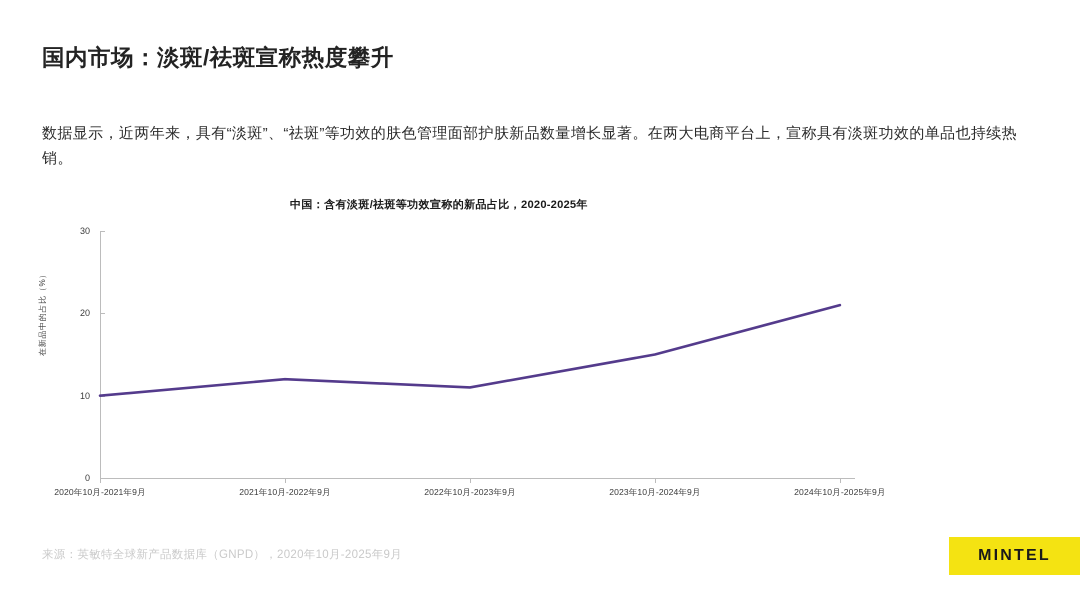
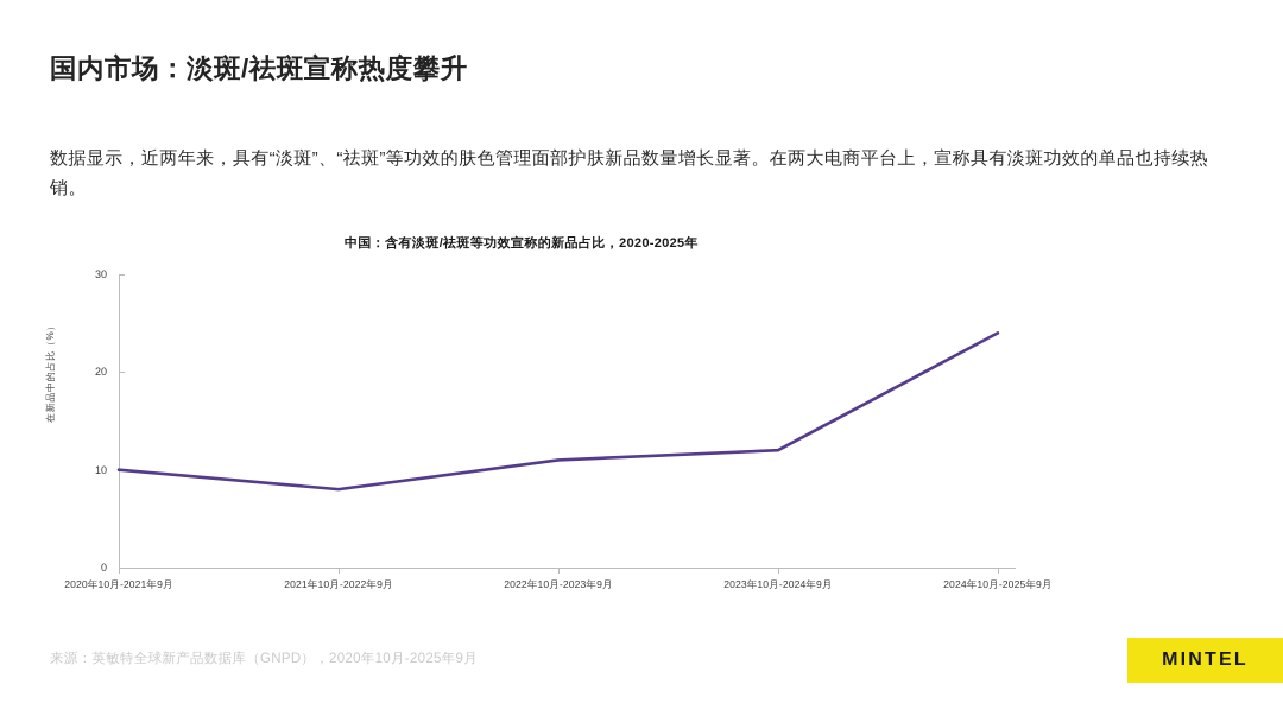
2021年10月-2022年9月: 12 -> 8
2023年10月-2024年9月: 15 -> 12
2024年10月-2025年9月: 21 -> 24
